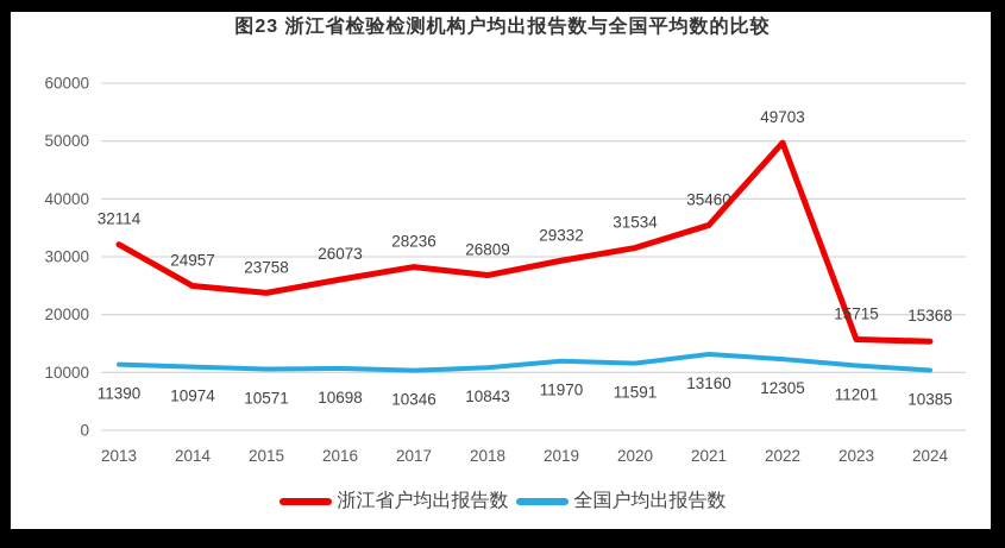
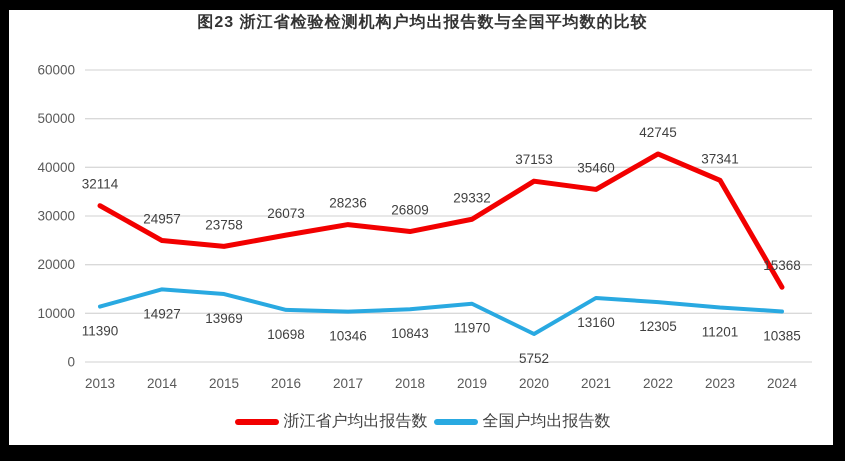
全国户均出报告数/2014: 10974 -> 14927
全国户均出报告数/2015: 10571 -> 13969
浙江省户均出报告数/2020: 31534 -> 37153
全国户均出报告数/2020: 11591 -> 5752
浙江省户均出报告数/2022: 49703 -> 42745
浙江省户均出报告数/2023: 15715 -> 37341
